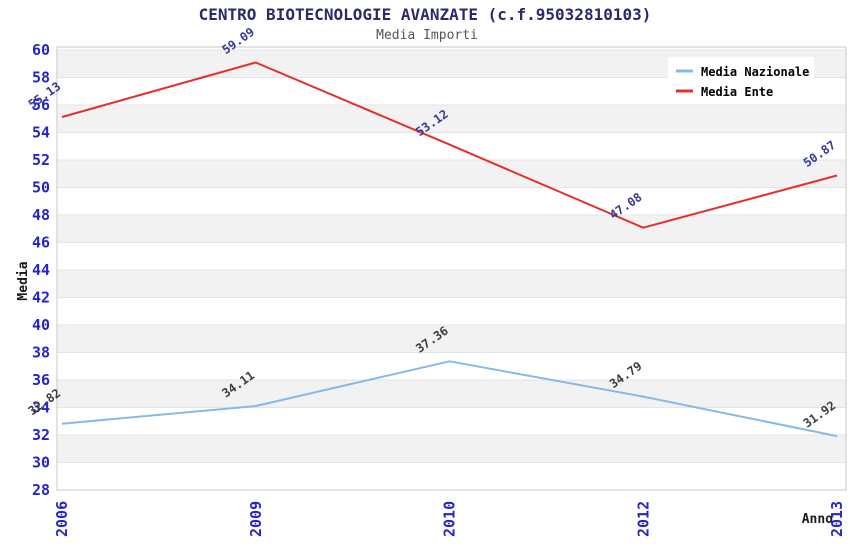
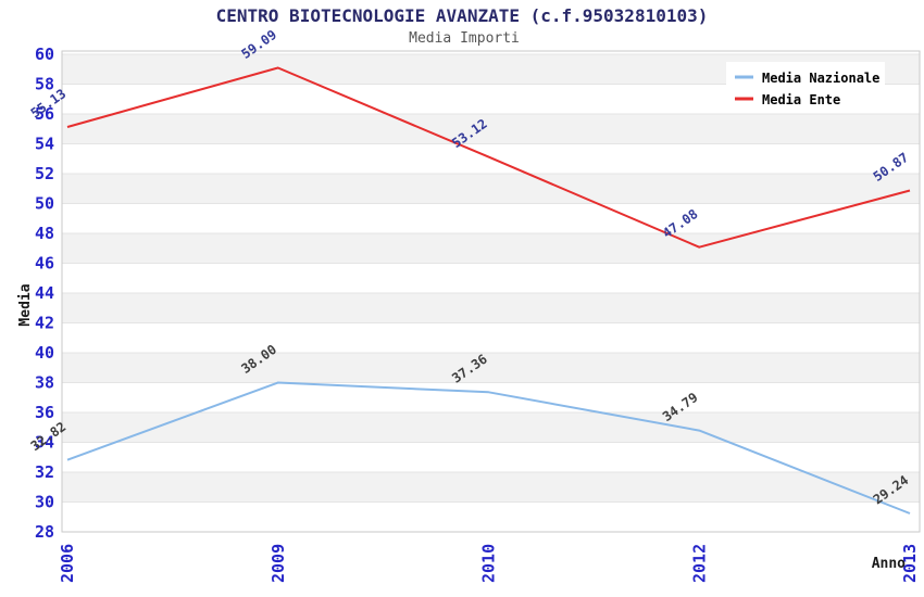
Media Nazionale/2009: 34.11 -> 38.00
Media Nazionale/2013: 31.92 -> 29.24
